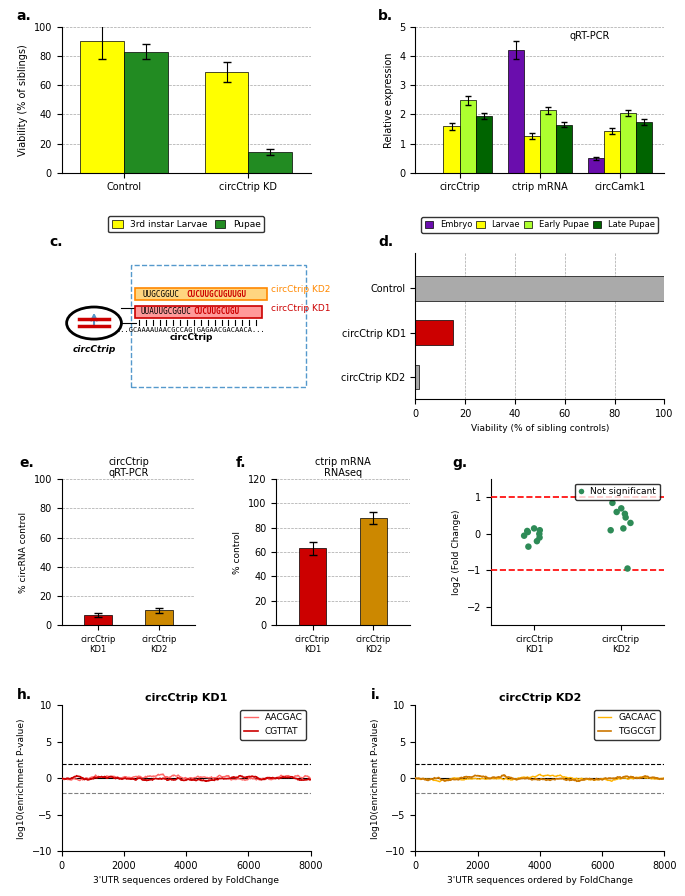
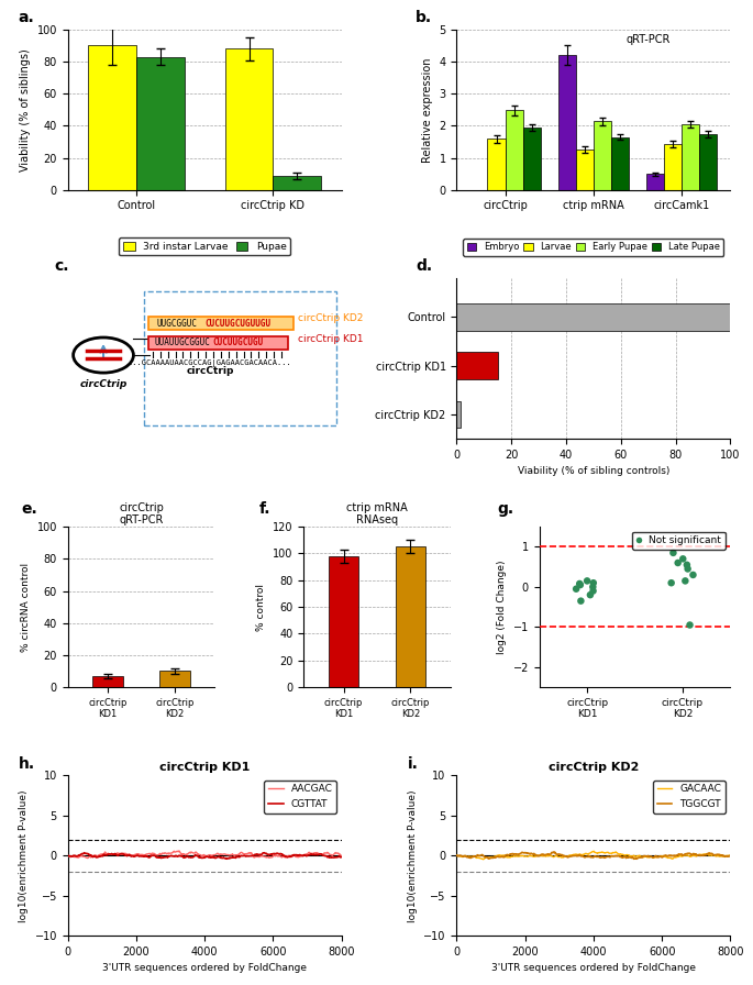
3rd instar Larvae/circCtrip KD: 69 -> 88
Pupae/circCtrip KD: 14 -> 9
ctrip mRNA RNAseq/circCtrip KD1: 63 -> 98
ctrip mRNA RNAseq/circCtrip KD2: 88 -> 105
